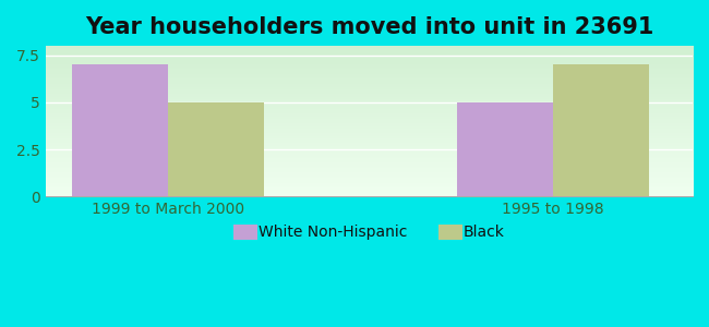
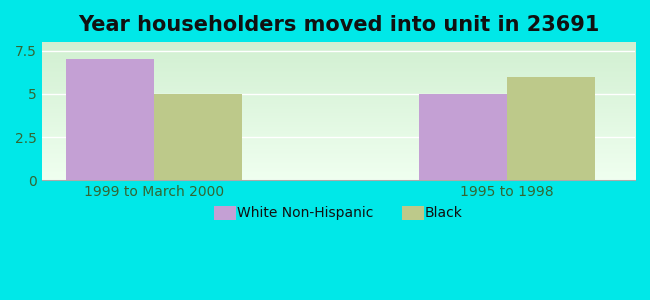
Black/1995 to 1998: 7 -> 6
